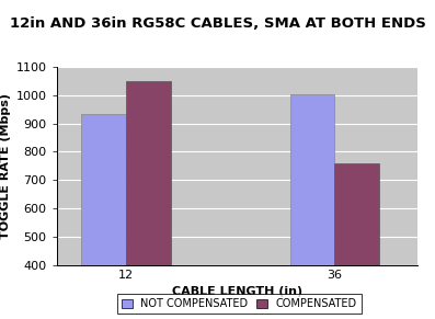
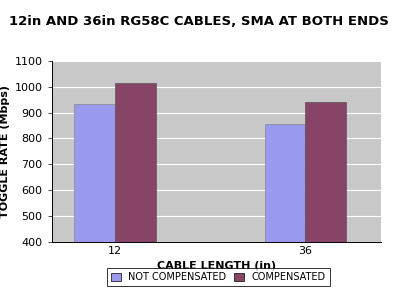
COMPENSATED/12: 1050 -> 1015
NOT COMPENSATED/36: 1005 -> 855
COMPENSATED/36: 760 -> 940
